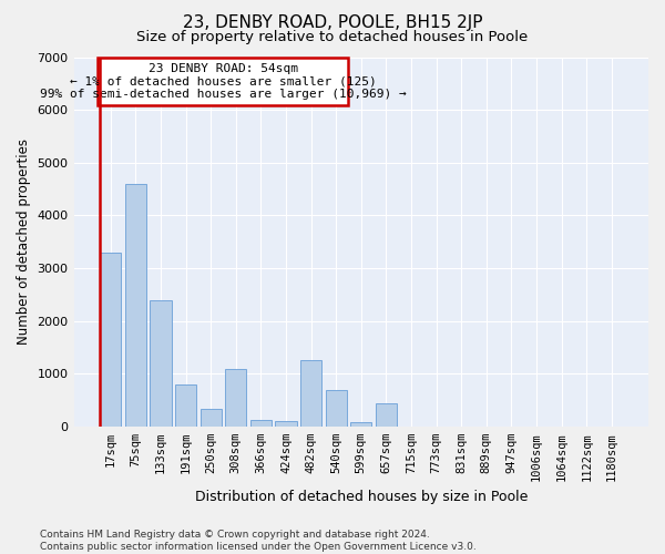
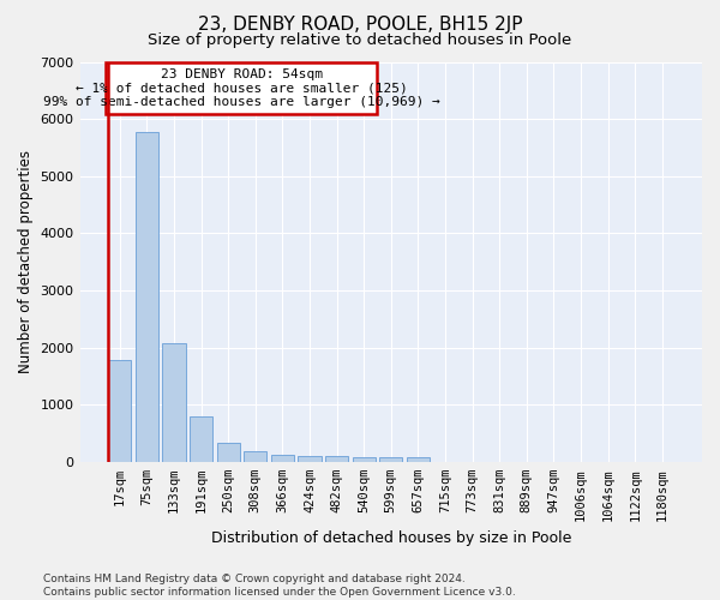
17sqm: 3300 -> 1780
75sqm: 4600 -> 5780
133sqm: 2400 -> 2080
308sqm: 1100 -> 200
482sqm: 1250 -> 110
540sqm: 700 -> 100
657sqm: 450 -> 80
